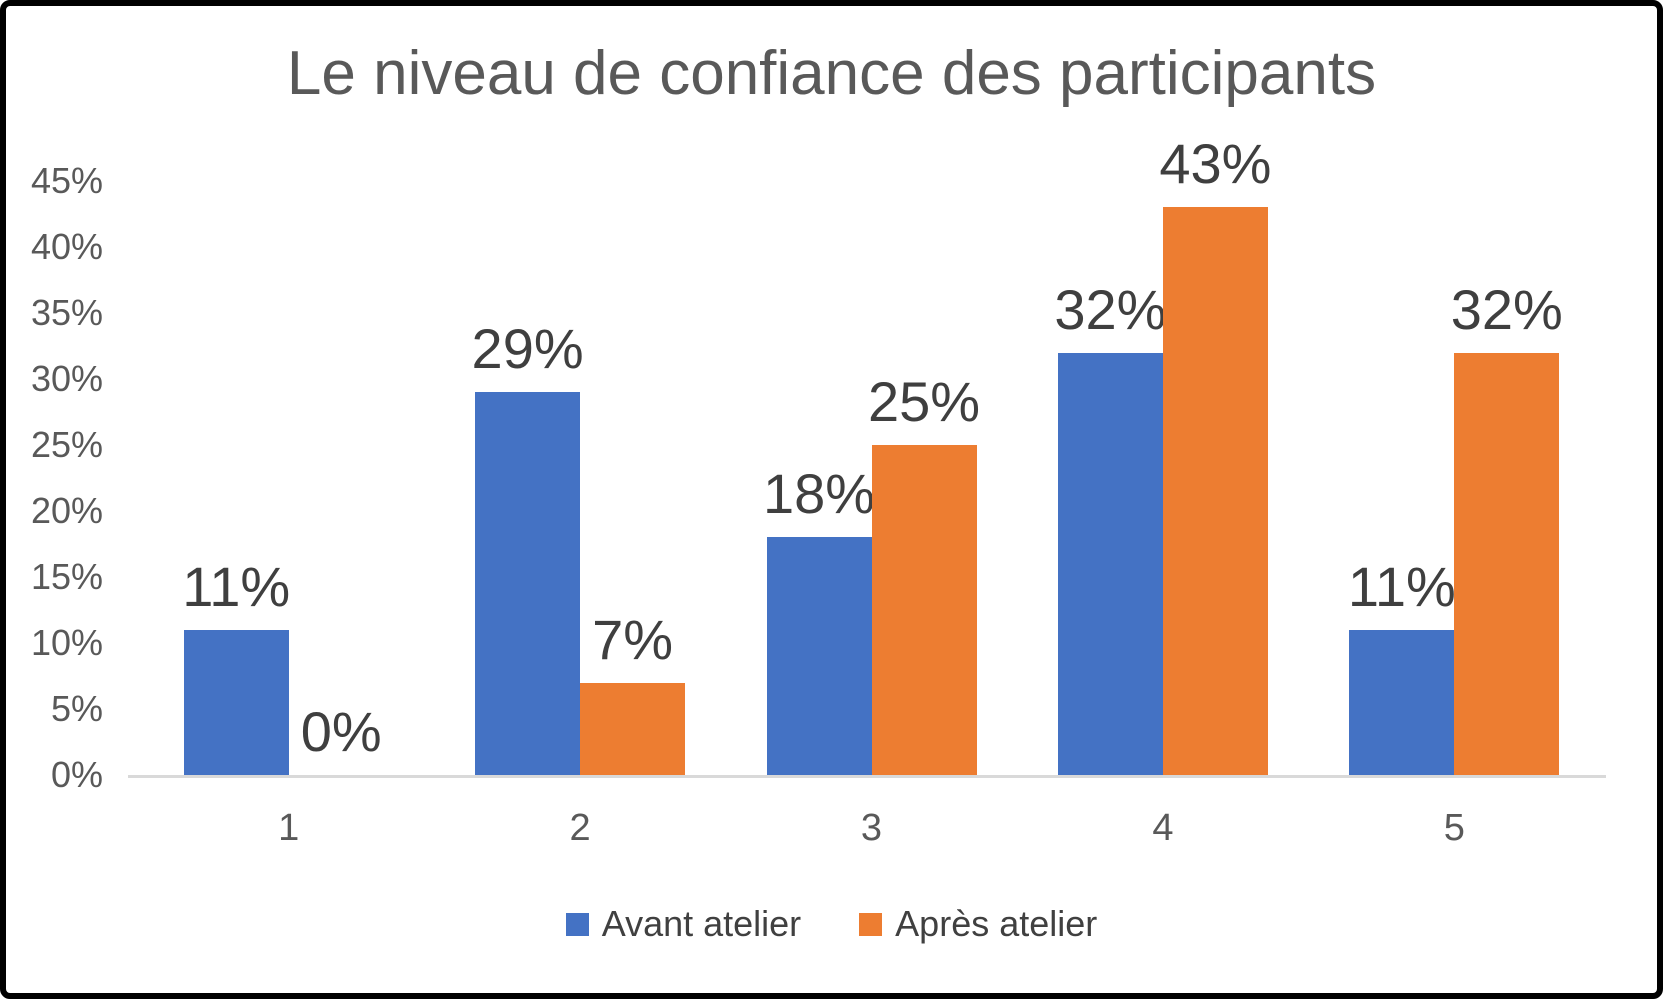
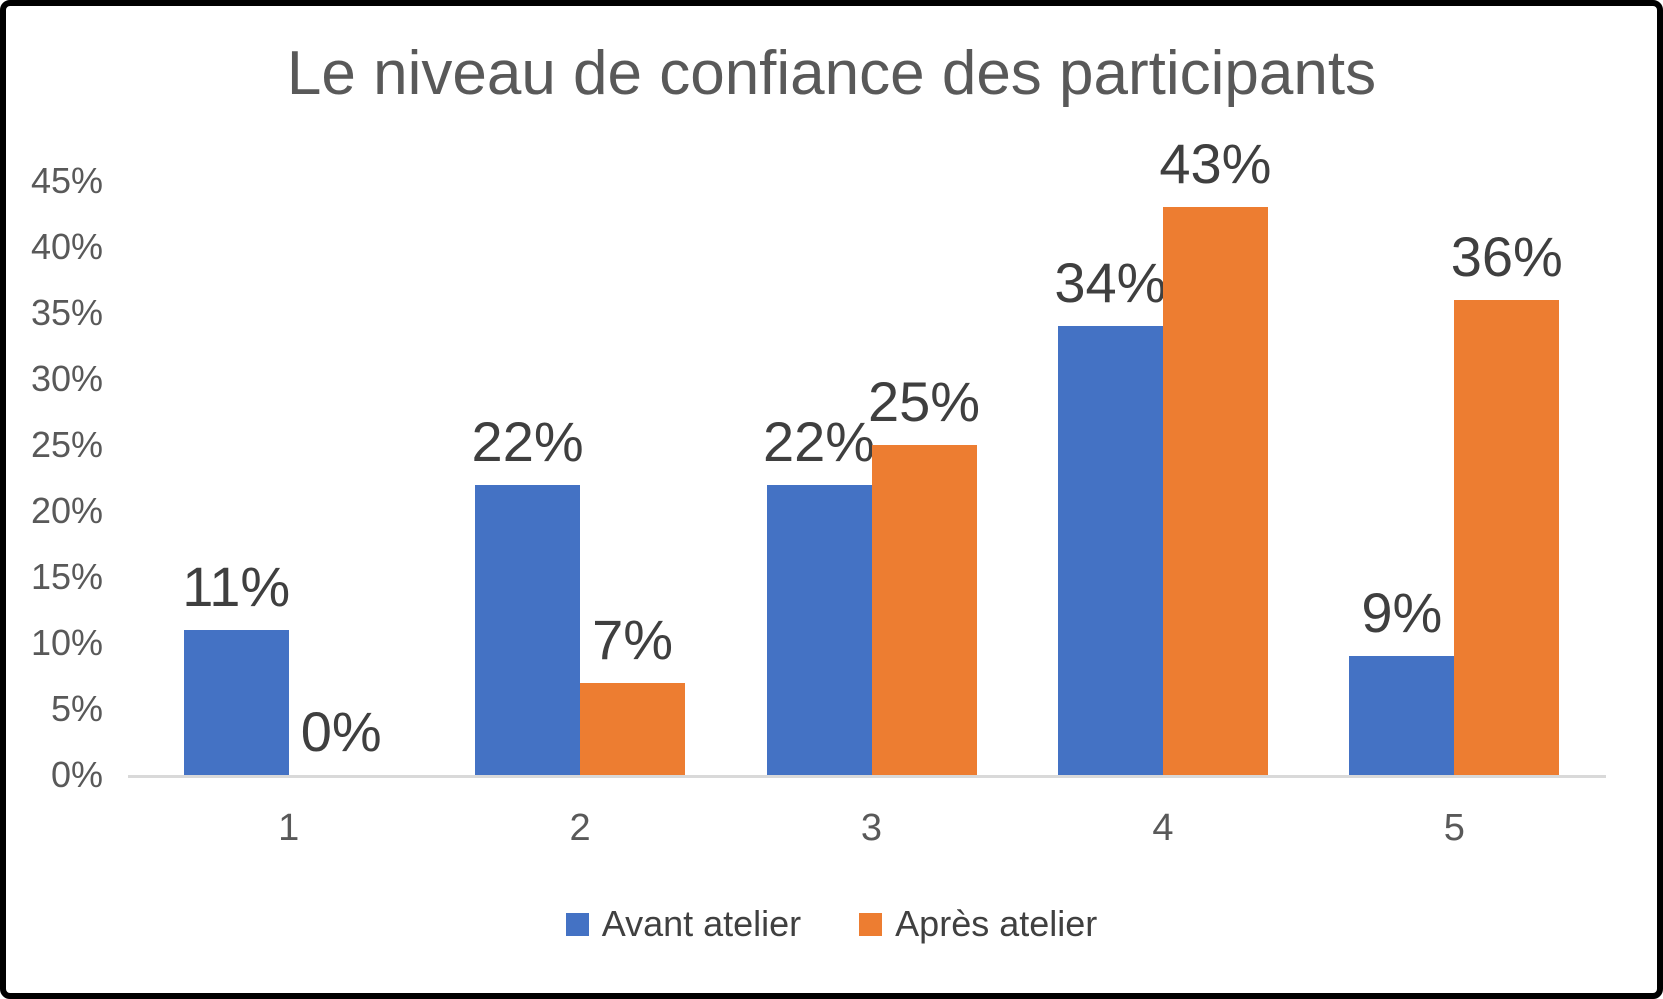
Avant atelier/2: 29% -> 22%
Avant atelier/3: 18% -> 22%
Avant atelier/4: 32% -> 34%
Avant atelier/5: 11% -> 9%
Après atelier/5: 32% -> 36%
